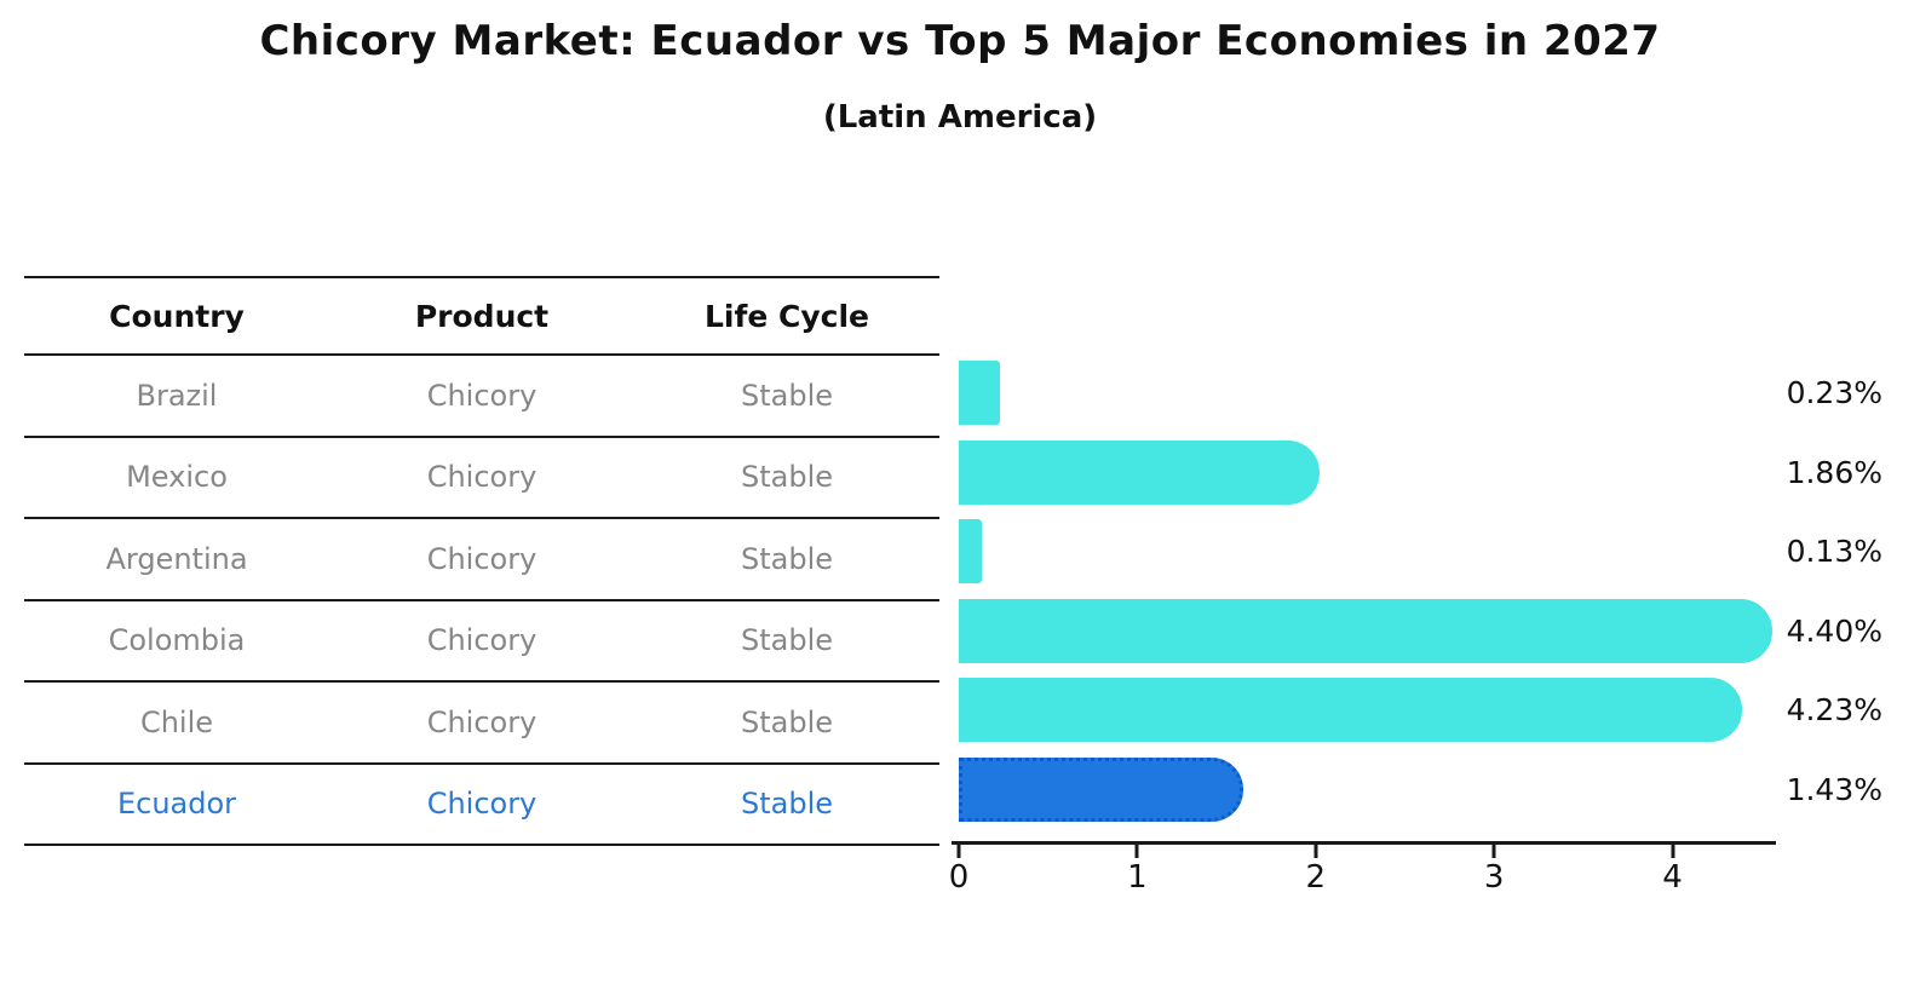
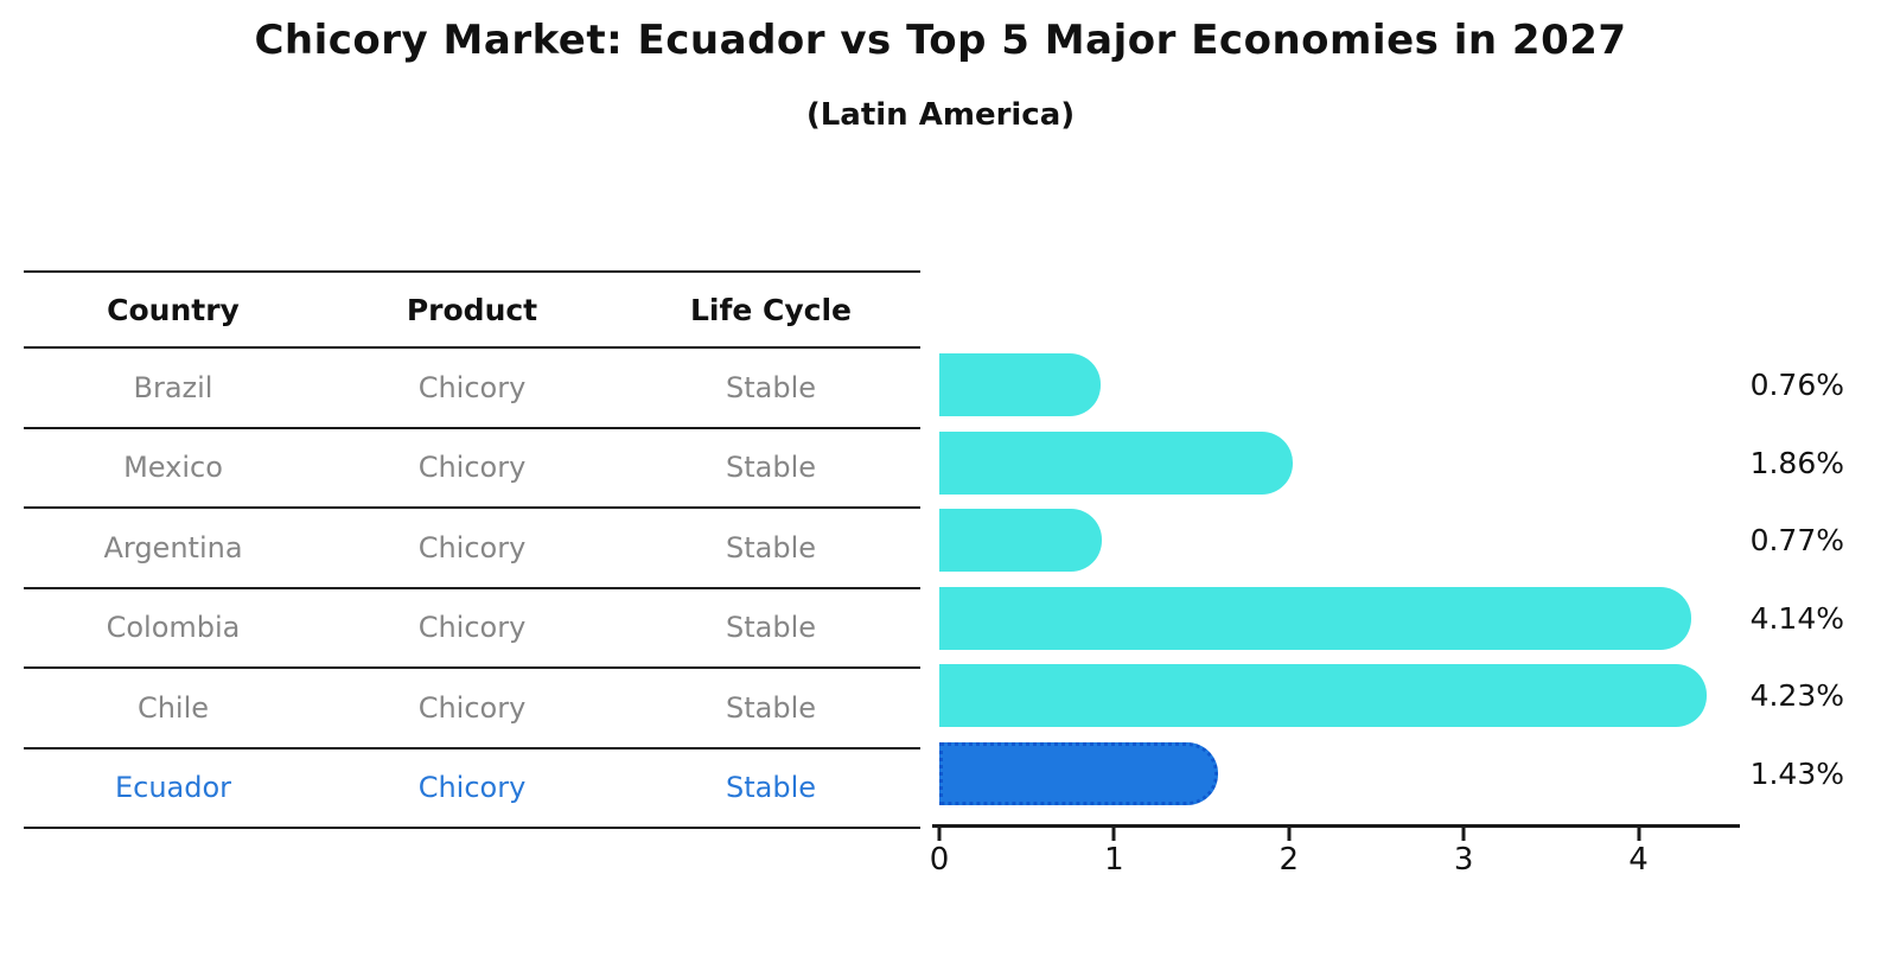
Brazil: 0.23% -> 0.76%
Argentina: 0.13% -> 0.77%
Colombia: 4.40% -> 4.14%
